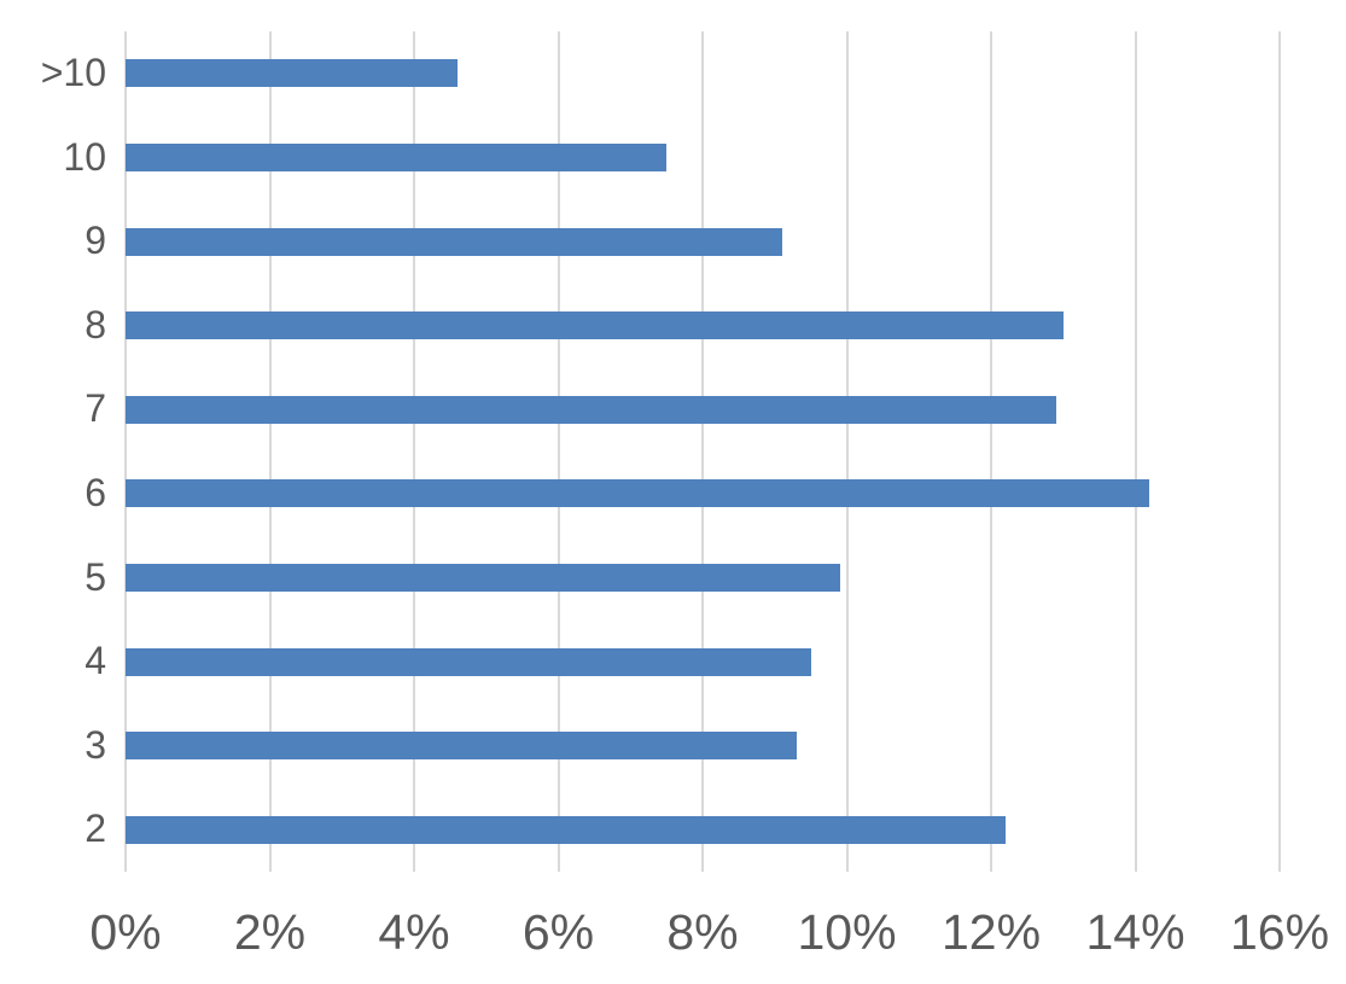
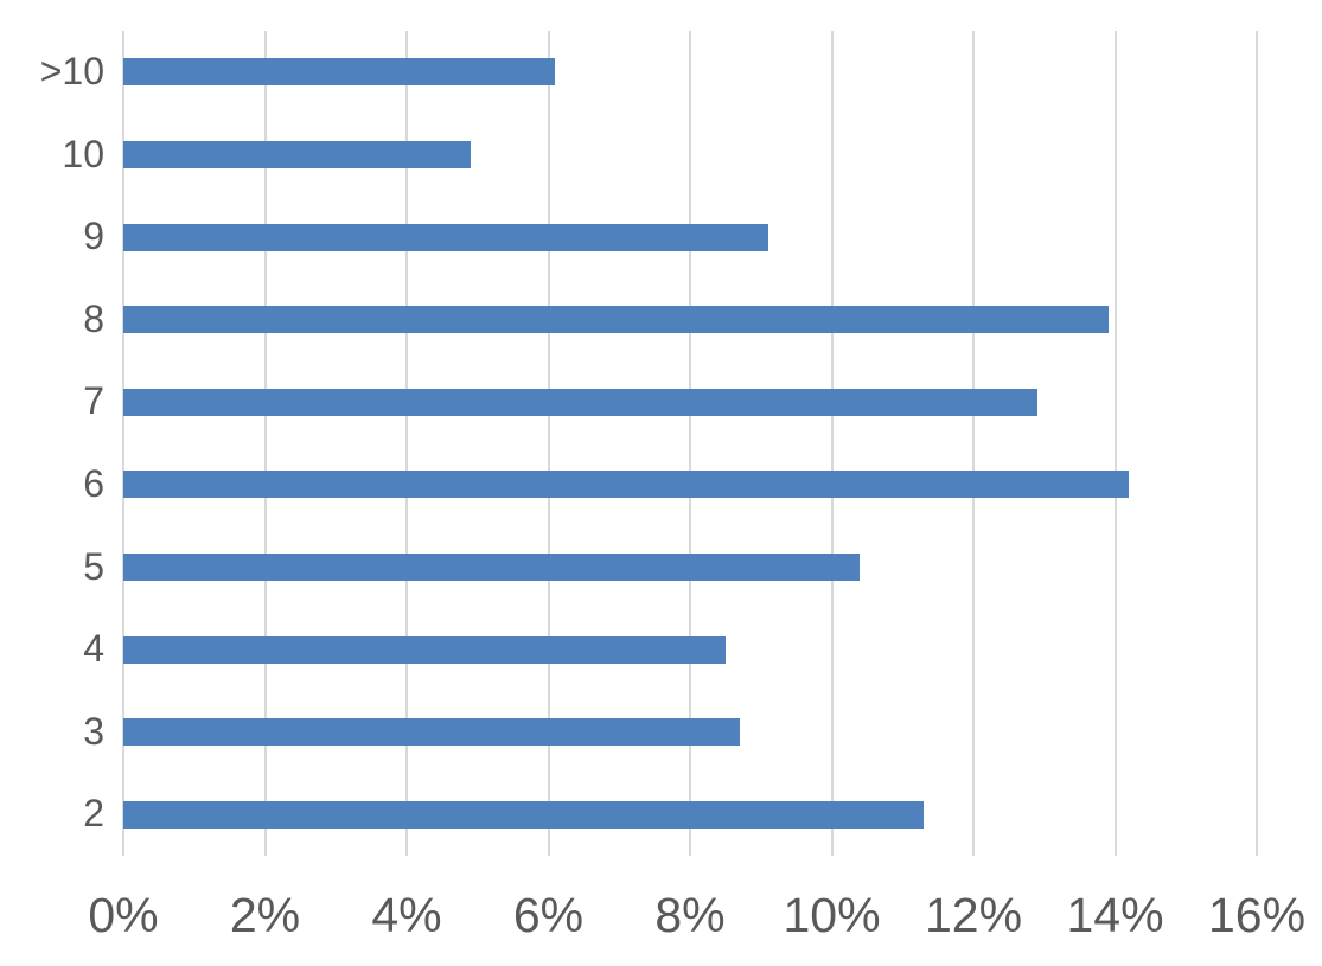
>10: 4.6% -> 6.1%
10: 7.5% -> 4.9%
8: 13.0% -> 13.9%
5: 9.9% -> 10.4%
4: 9.5% -> 8.5%
3: 9.3% -> 8.7%
2: 12.2% -> 11.3%
